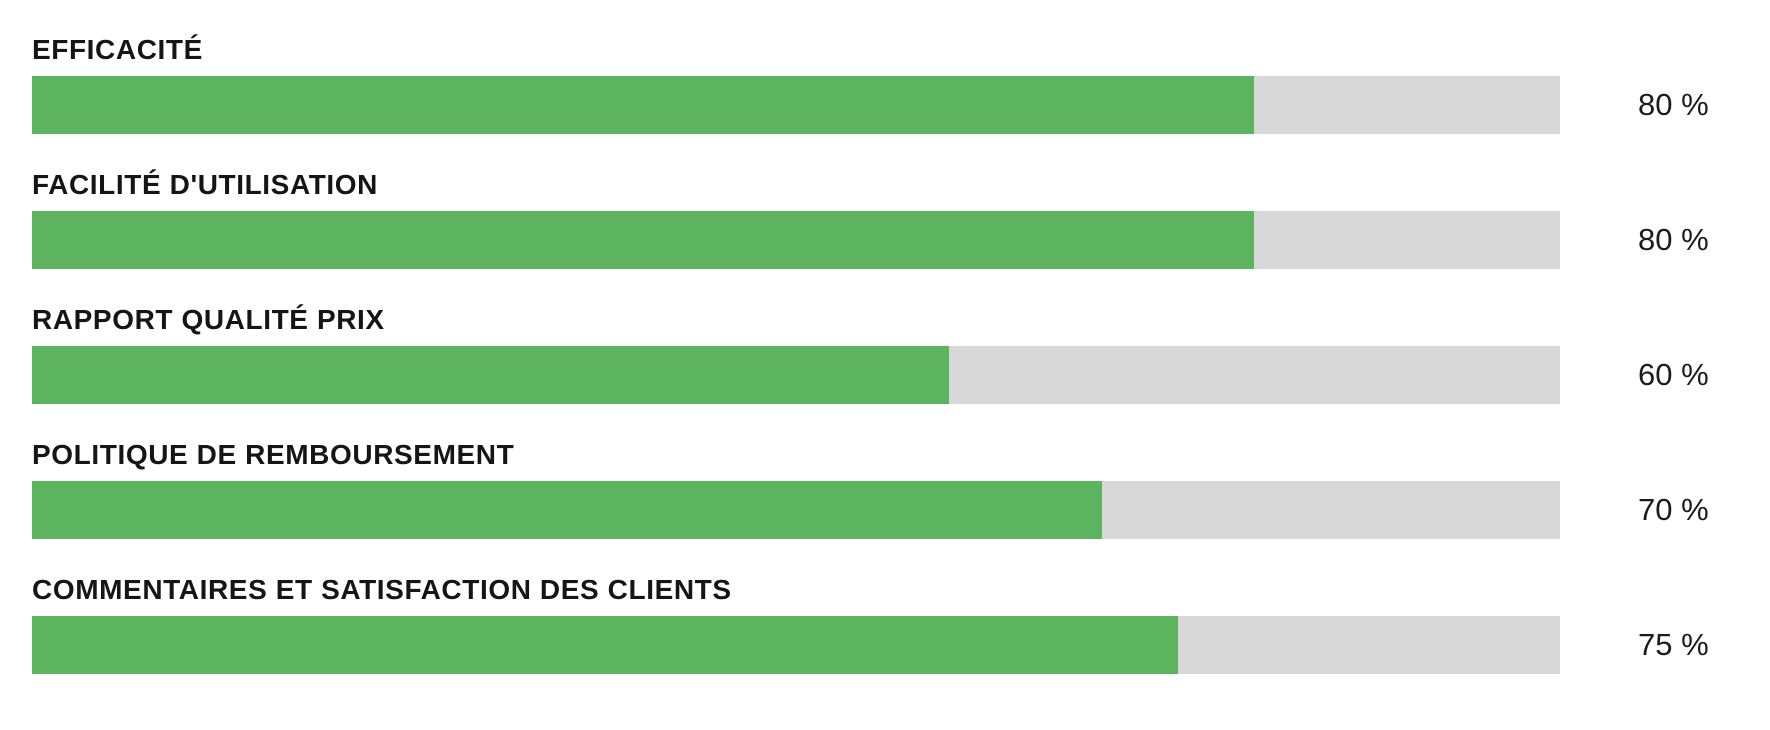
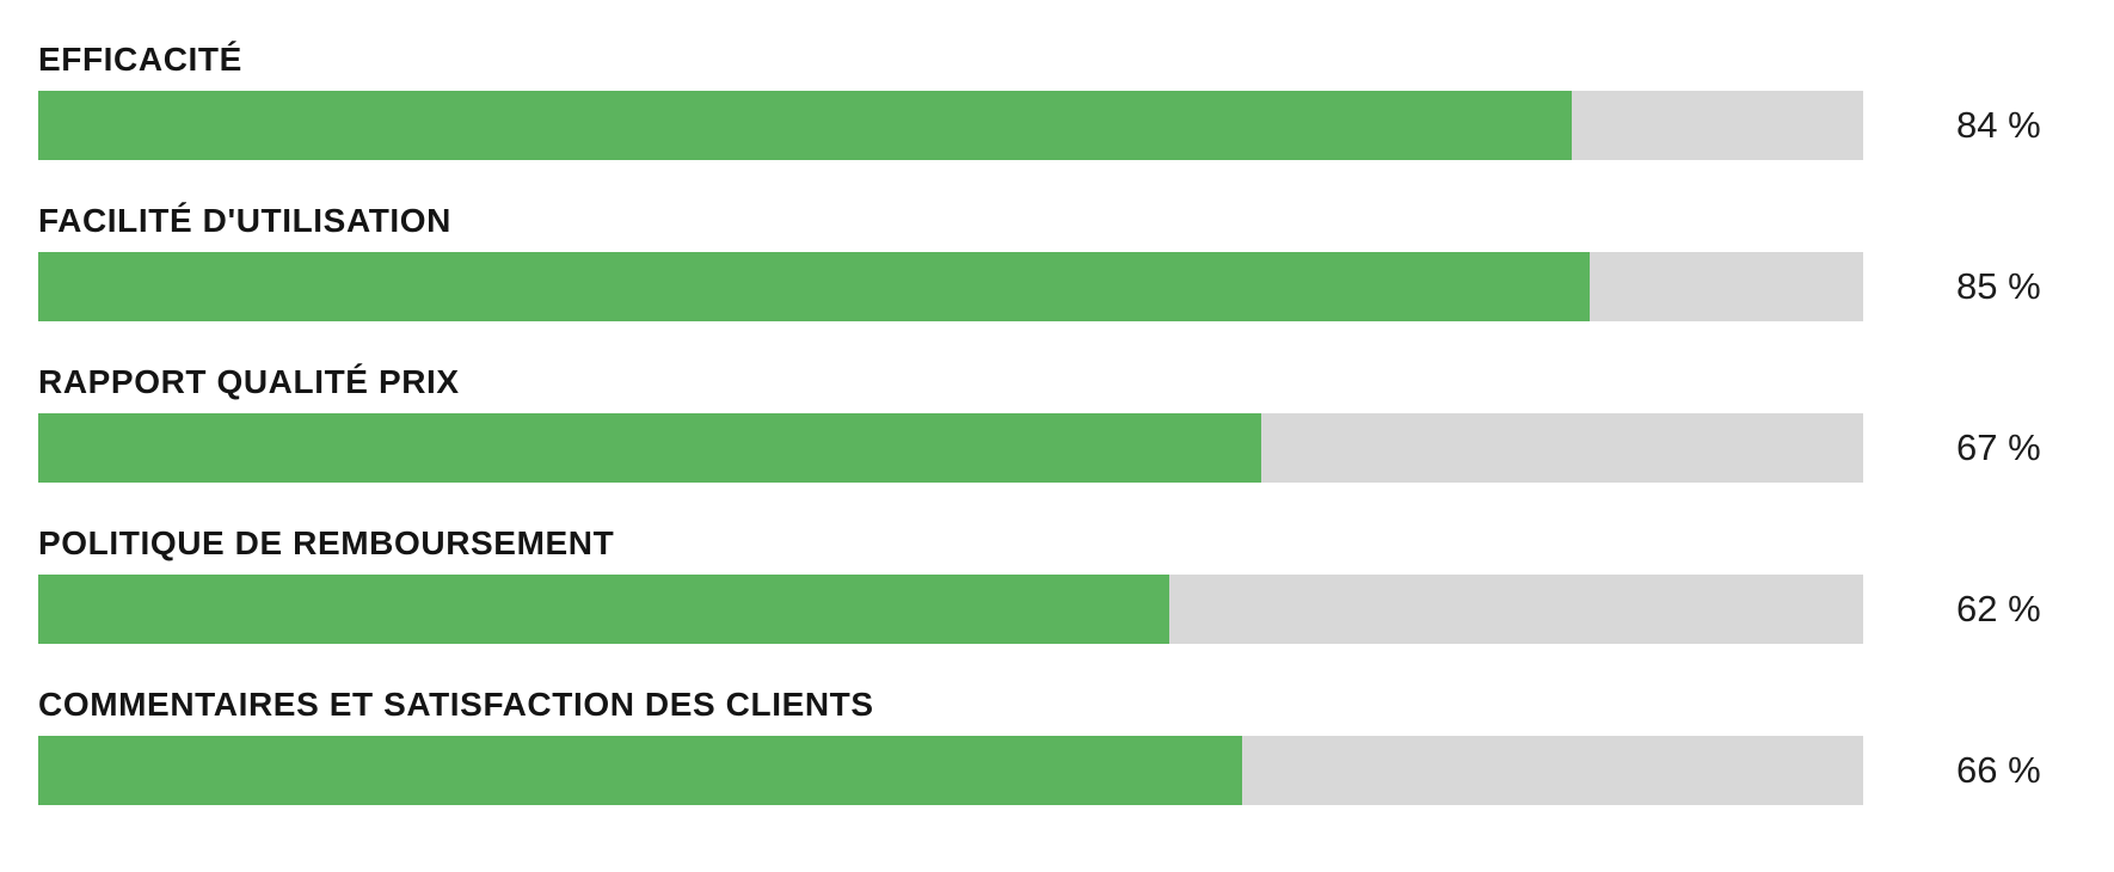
EFFICACITÉ: 80 -> 84
FACILITÉ D'UTILISATION: 80 -> 85
RAPPORT QUALITÉ PRIX: 60 -> 67
POLITIQUE DE REMBOURSEMENT: 70 -> 62
COMMENTAIRES ET SATISFACTION DES CLIENTS: 75 -> 66
